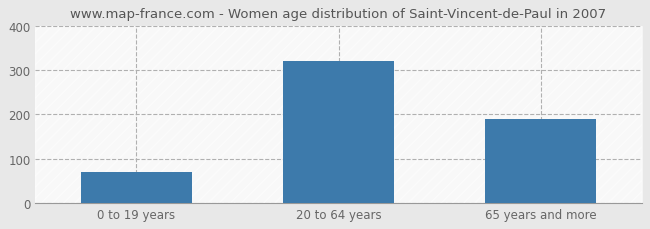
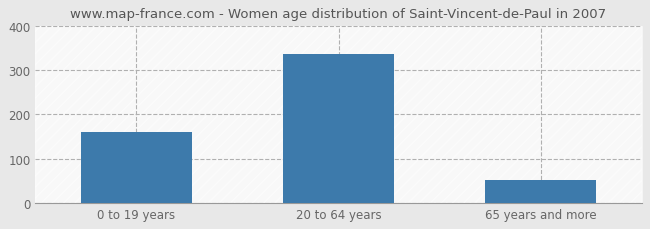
0 to 19 years: 70 -> 160
20 to 64 years: 320 -> 335
65 years and more: 190 -> 52
